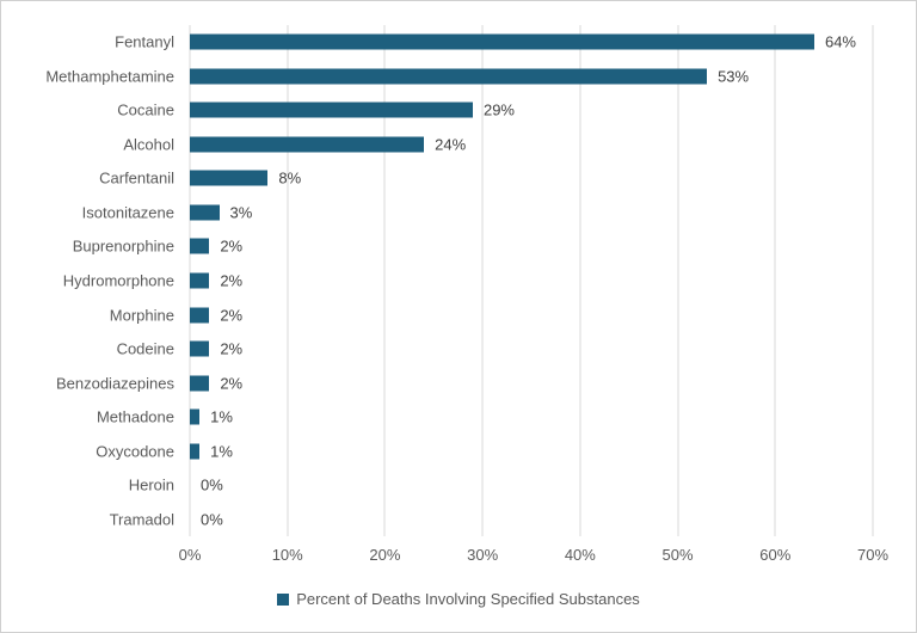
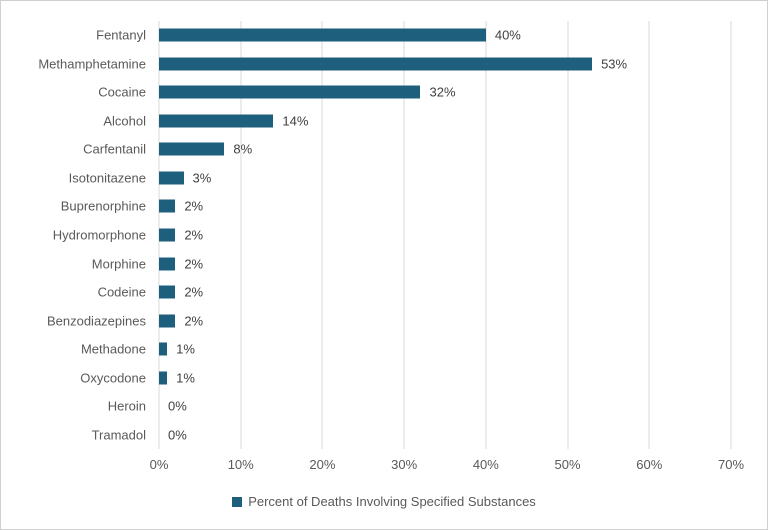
Fentanyl: 64% -> 40%
Cocaine: 29% -> 32%
Alcohol: 24% -> 14%
